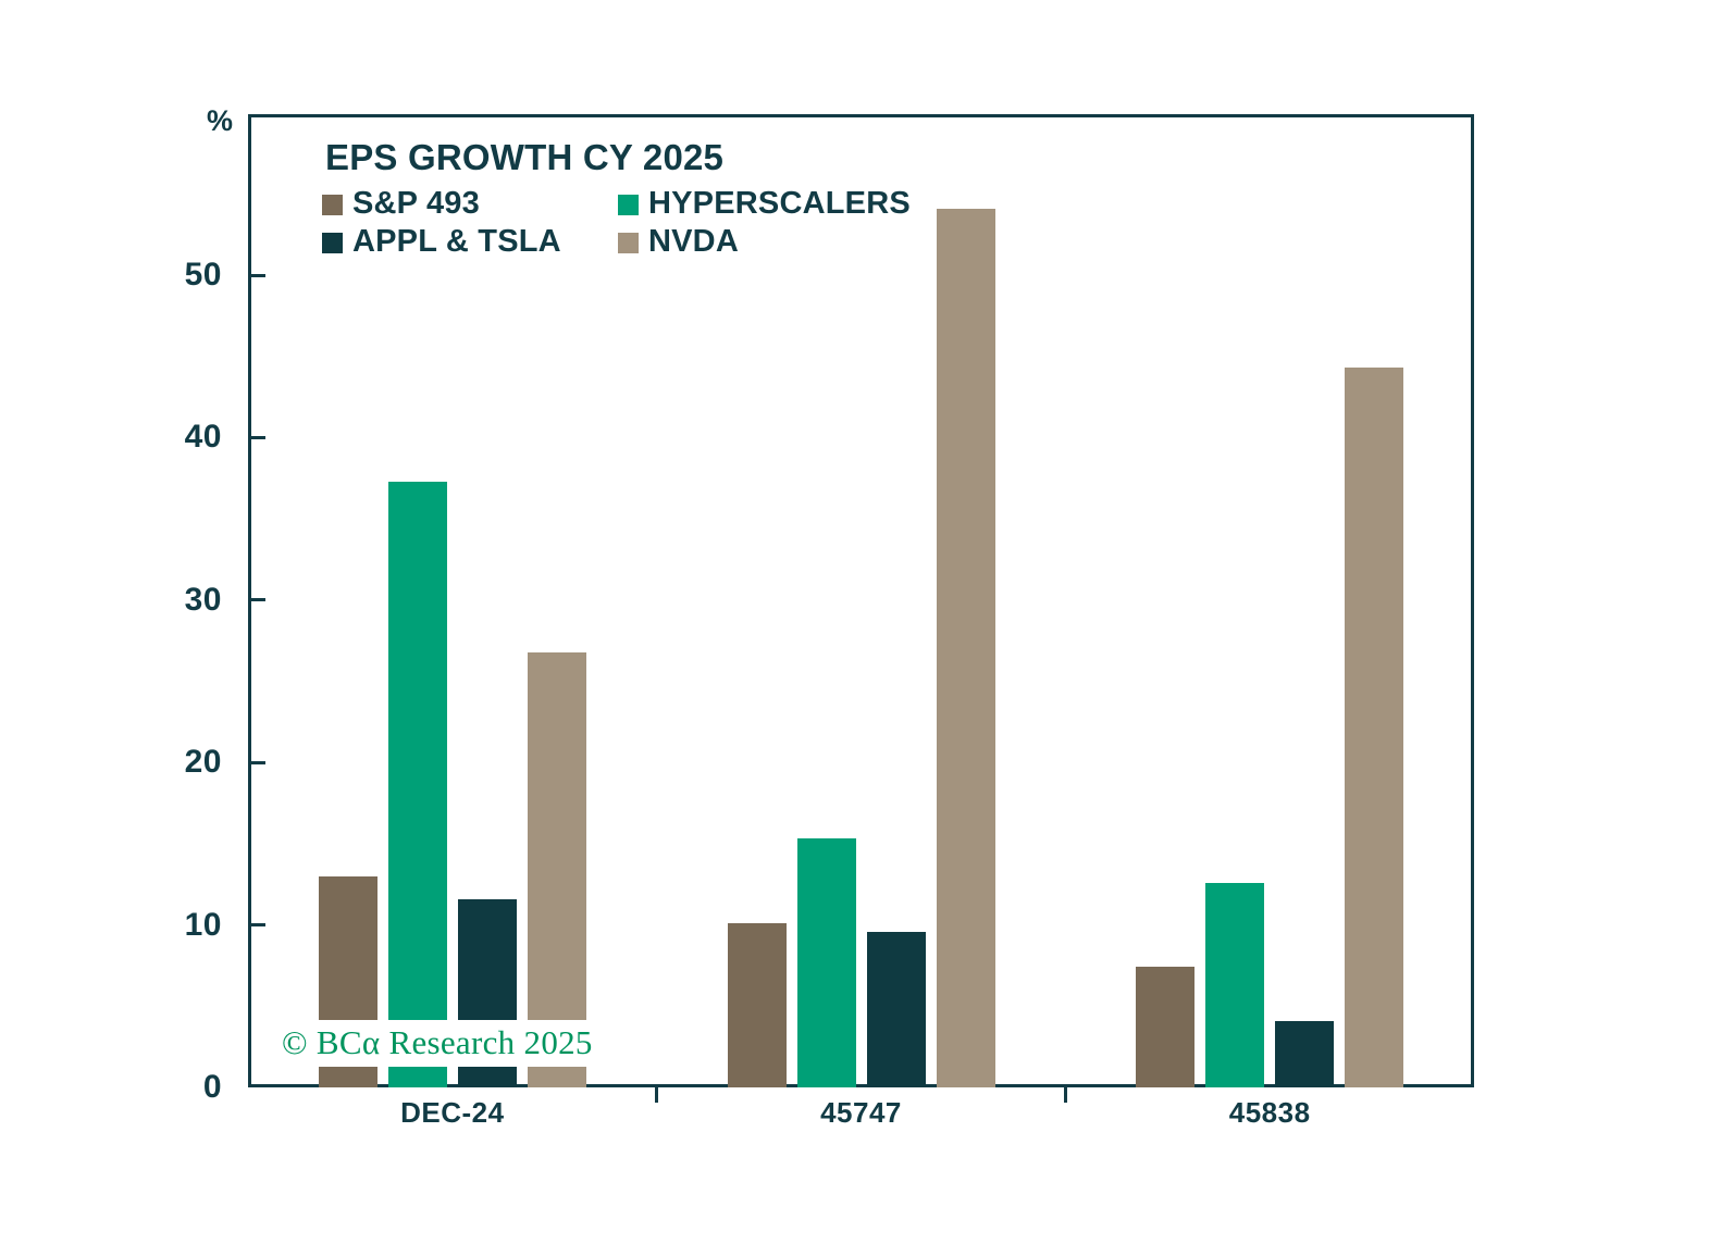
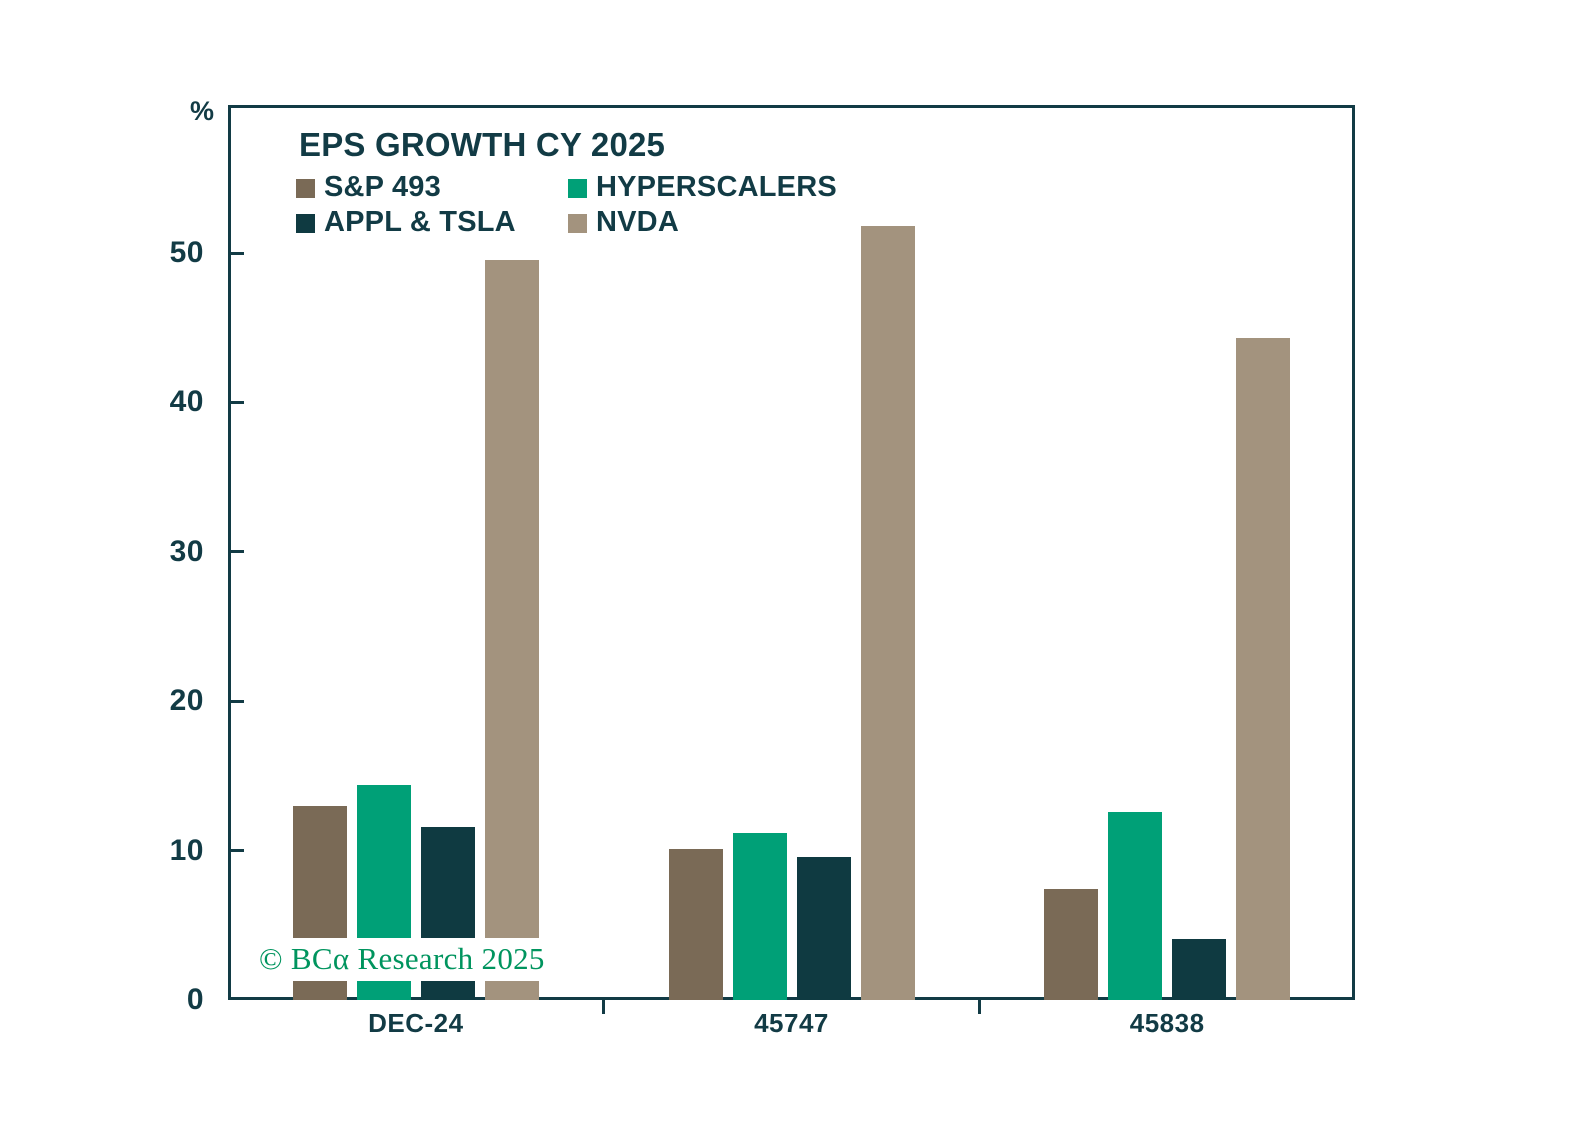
HYPERSCALERS/DEC-24: 37.3 -> 14.4
NVDA/DEC-24: 26.8 -> 49.5
HYPERSCALERS/45747: 15.3 -> 11.2
NVDA/45747: 54.1 -> 51.8
